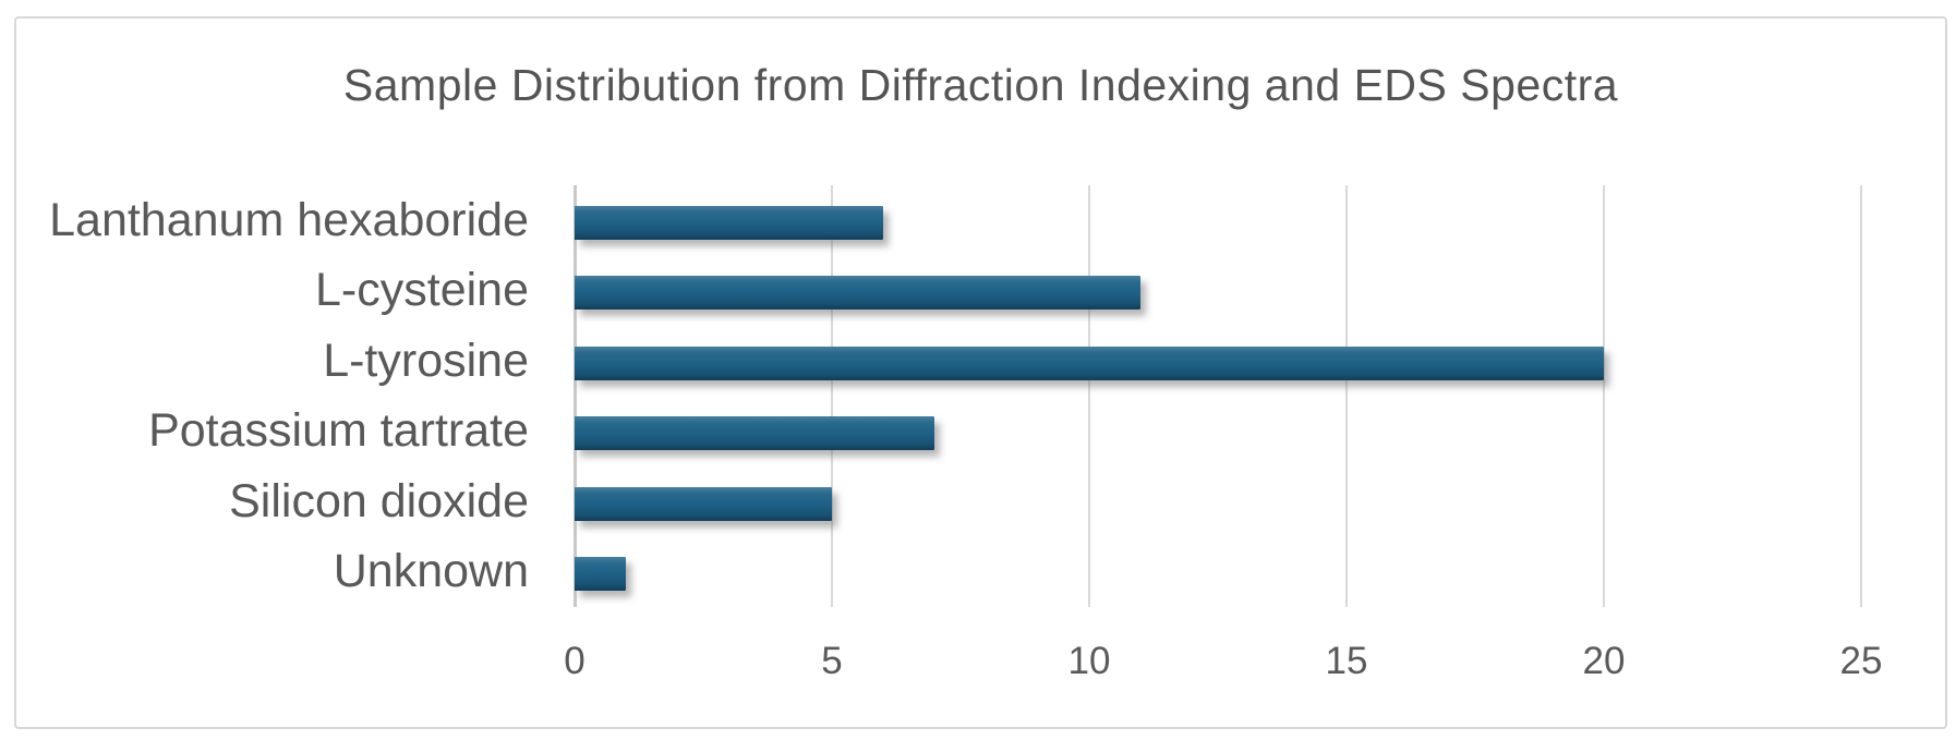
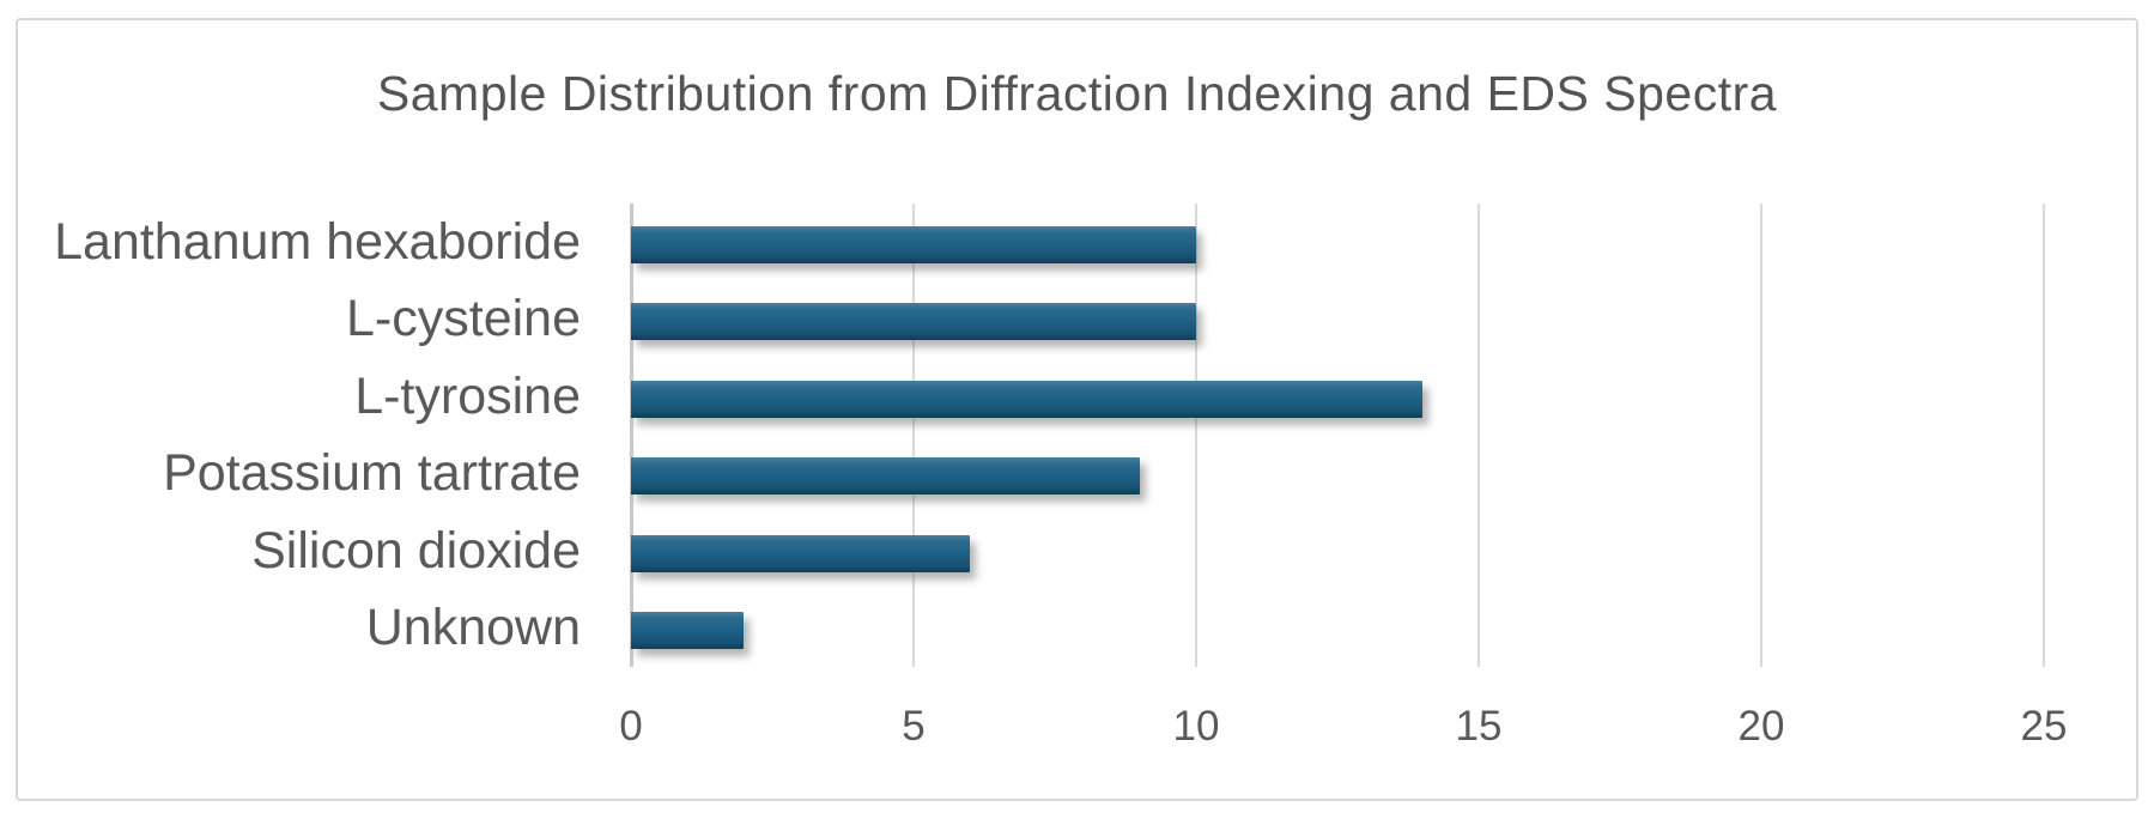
Lanthanum hexaboride: 6 -> 10
L-cysteine: 11 -> 10
L-tyrosine: 20 -> 14
Potassium tartrate: 7 -> 9
Silicon dioxide: 5 -> 6
Unknown: 1 -> 2
